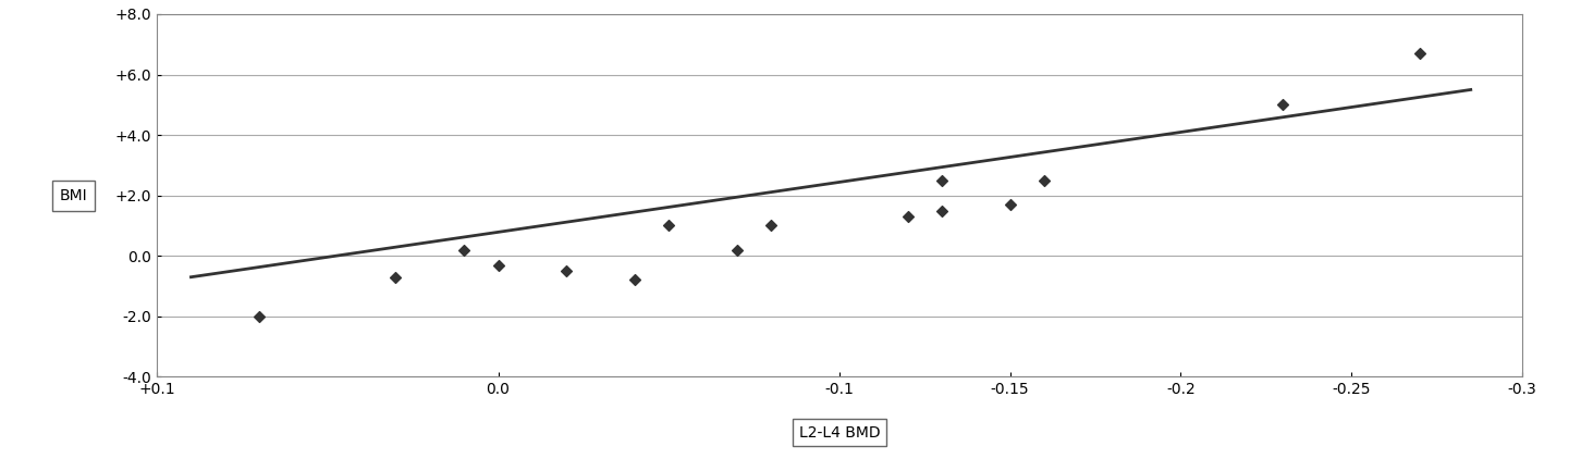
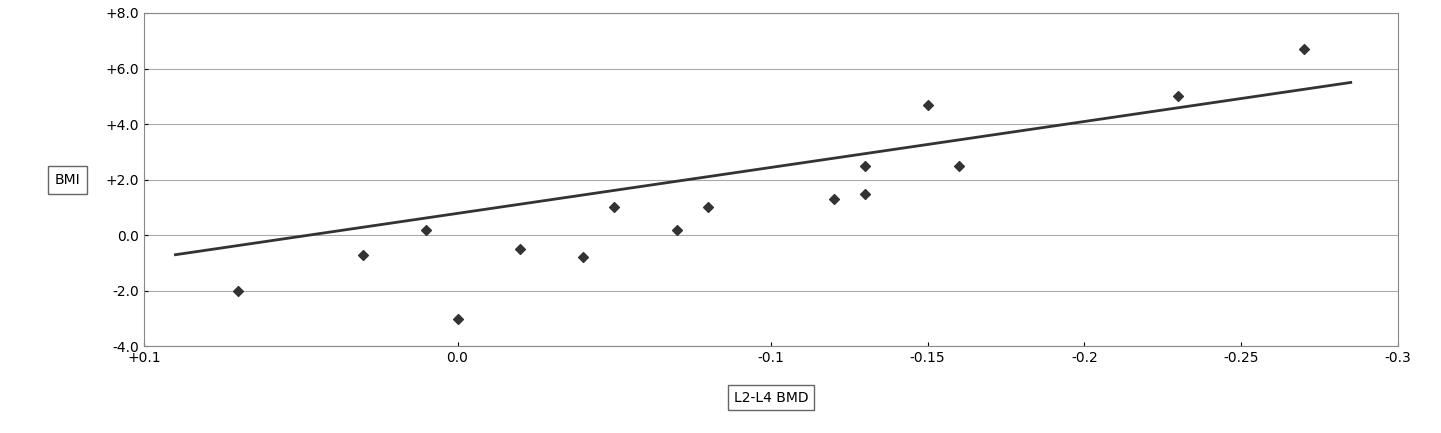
0.0: -0.3 -> -3.0
-0.15: 1.7 -> 4.7
